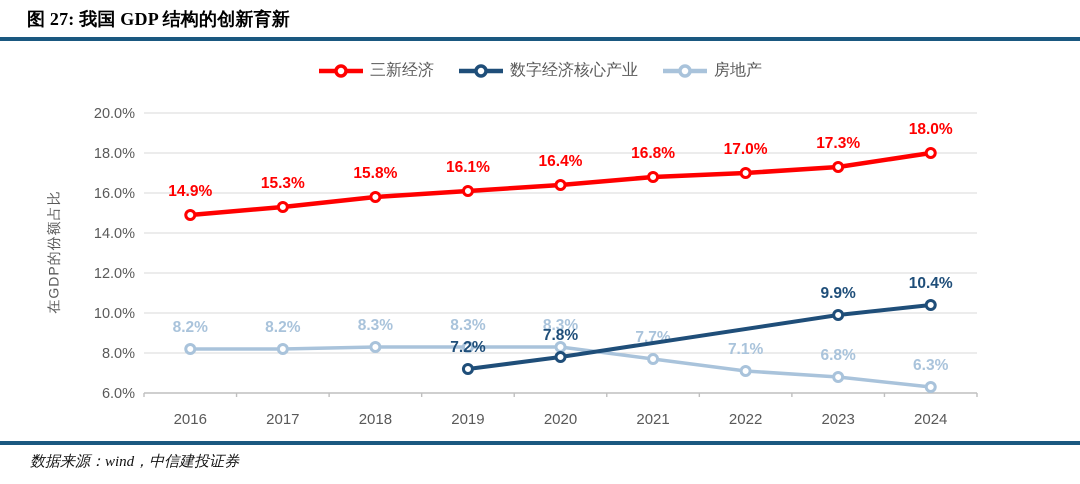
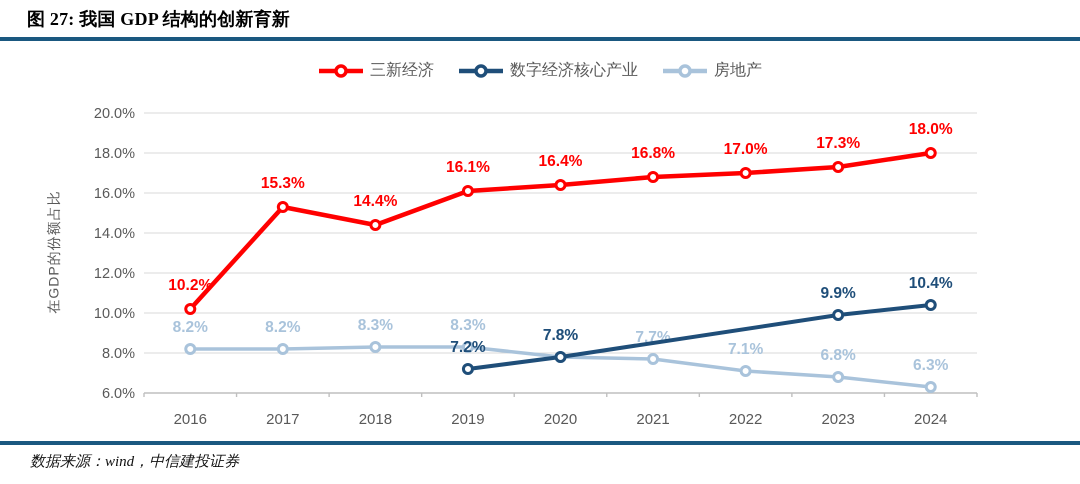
三新经济/2016: 14.9% -> 10.2%
三新经济/2018: 15.8% -> 14.4%
房地产/2020: 8.3% -> 7.8%
